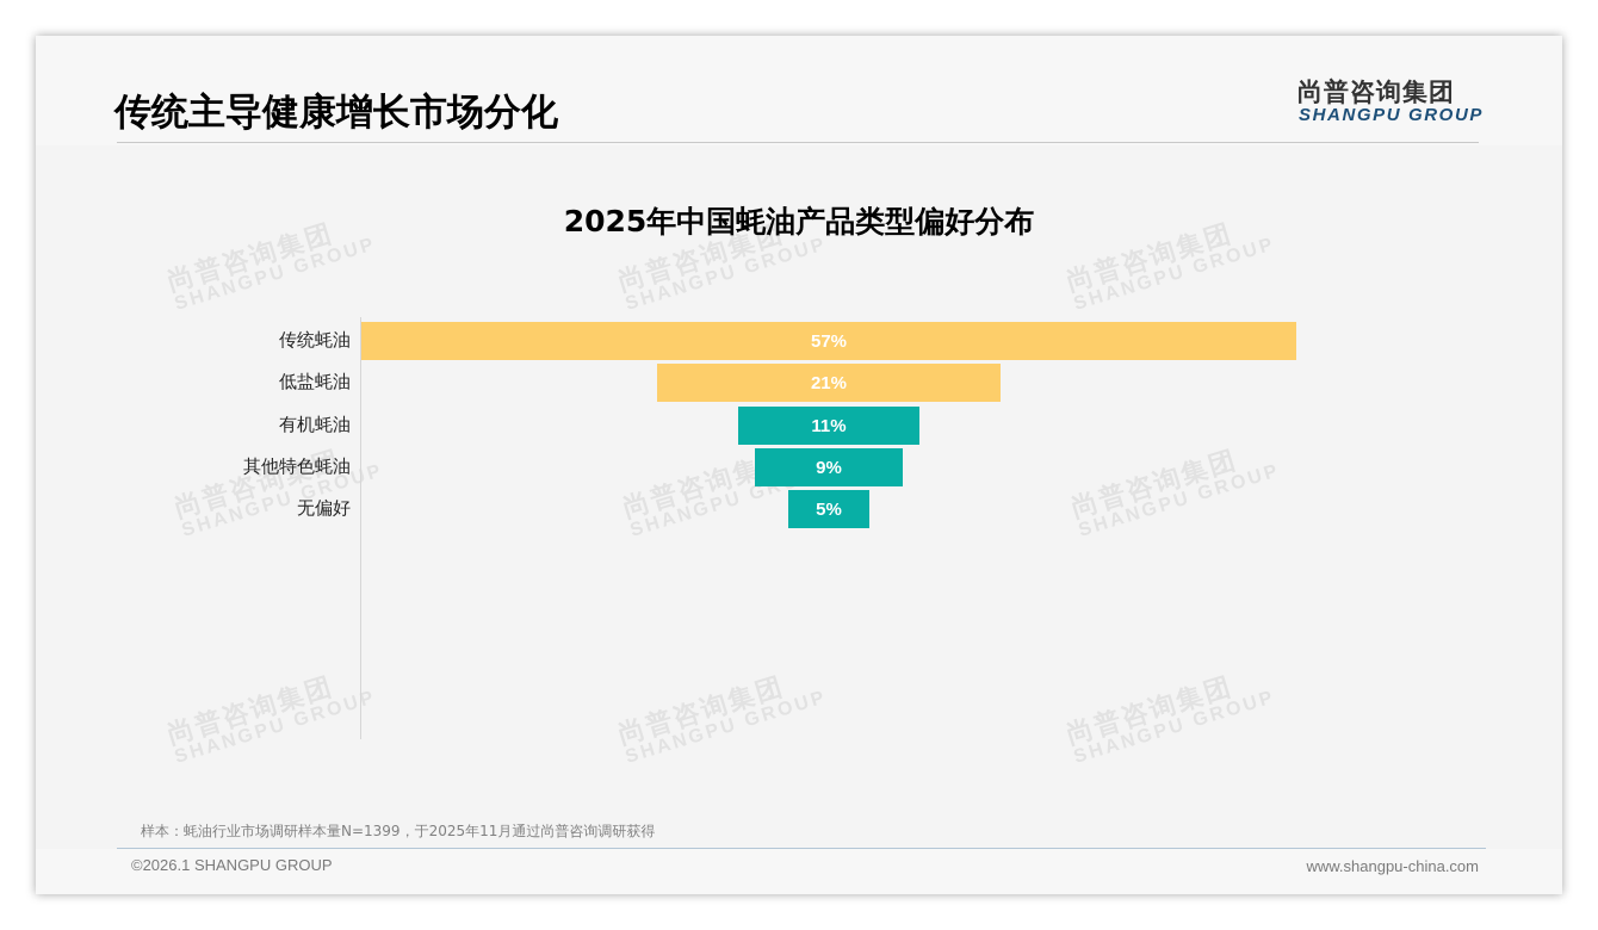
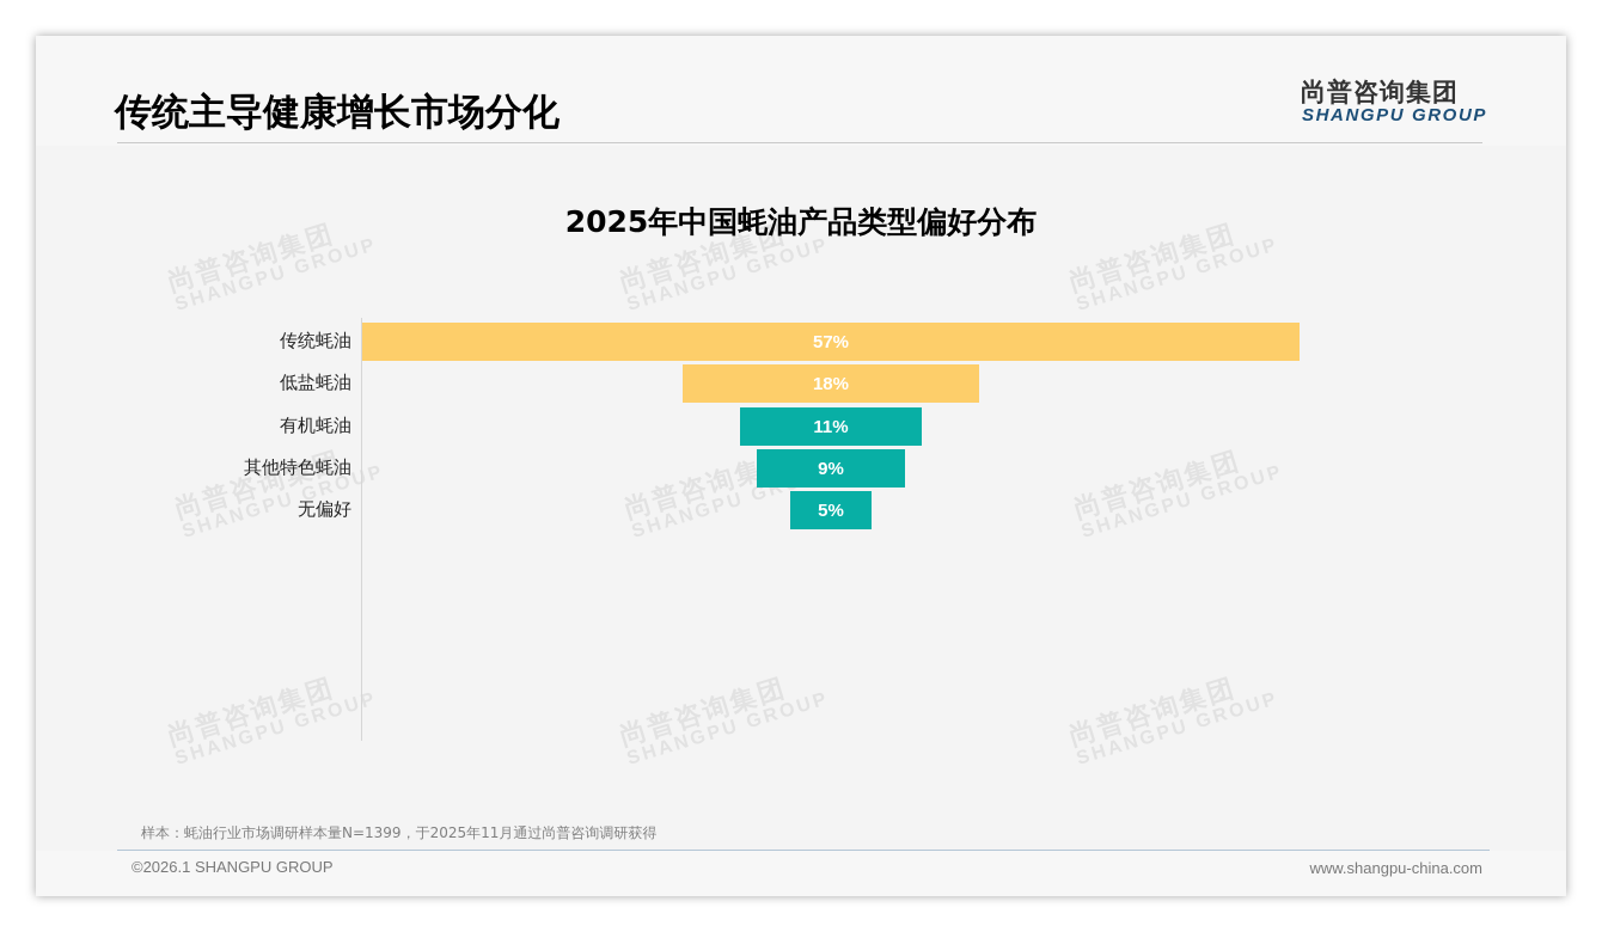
低盐蚝油: 21% -> 18%
